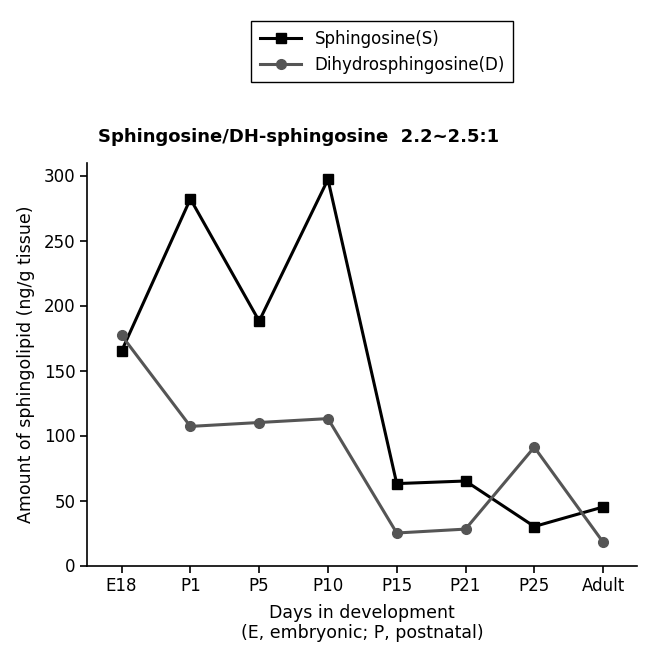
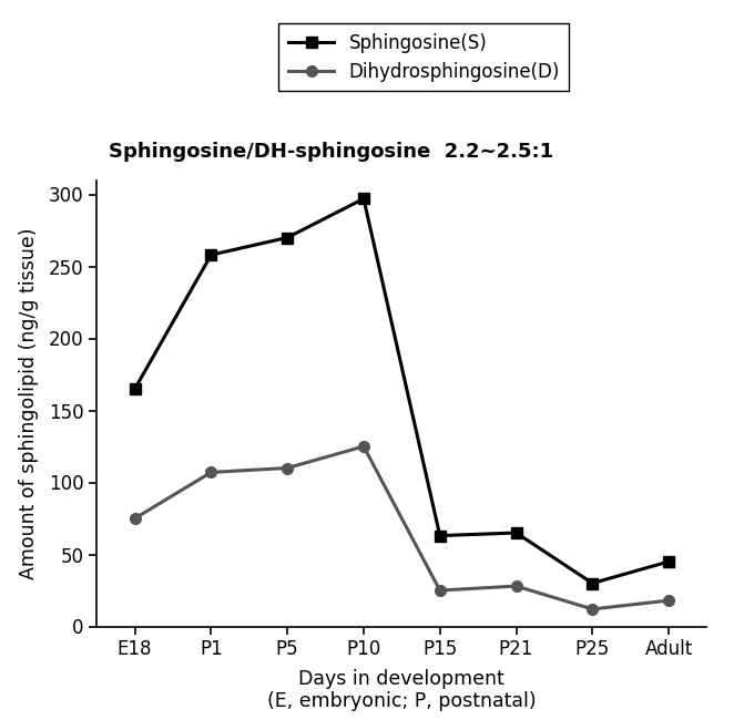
Dihydrosphingosine(D)/E18: 177 -> 75
Sphingosine(S)/P1: 282 -> 258
Sphingosine(S)/P5: 188 -> 270
Dihydrosphingosine(D)/P10: 113 -> 125
Dihydrosphingosine(D)/P25: 91 -> 12
